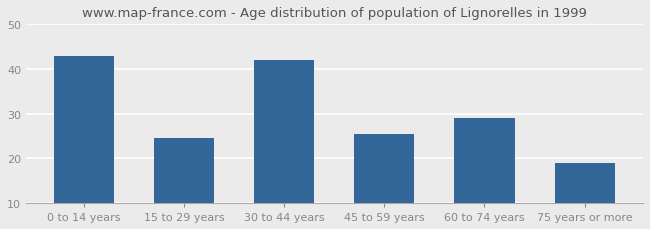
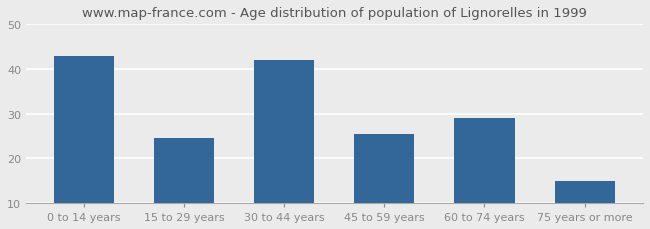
75 years or more: 19.0 -> 15.0
